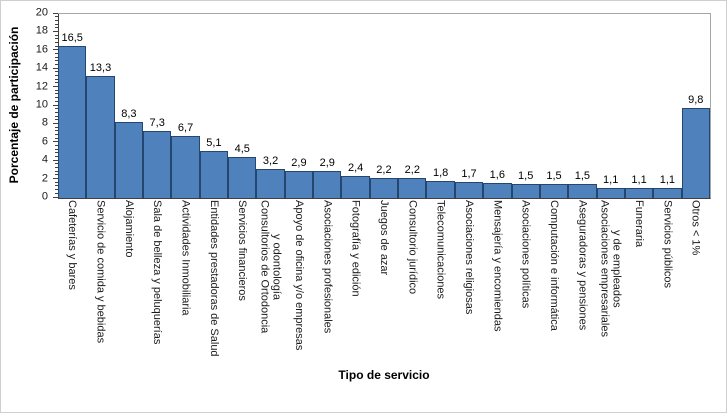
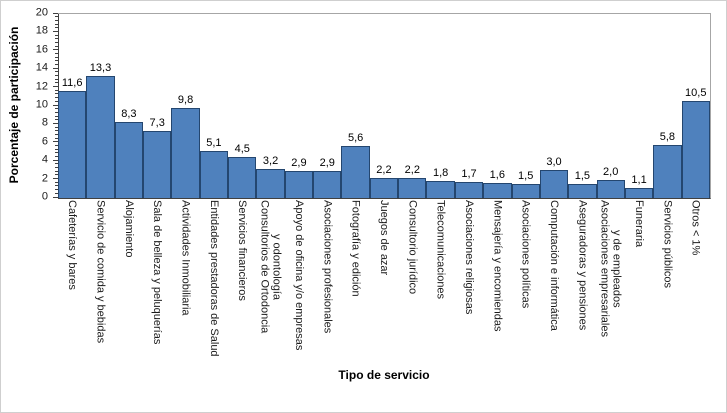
Cafeterías y bares: 16,5 -> 11,6
Actividades Inmobiliaria: 6,7 -> 9,8
Fotografía y edición: 2,4 -> 5,6
Computación e informática: 1,5 -> 3,0
Asociaciones empresariales y de empleados: 1,1 -> 2,0
Servicios públicos: 1,1 -> 5,8
Otros < 1%: 9,8 -> 10,5
